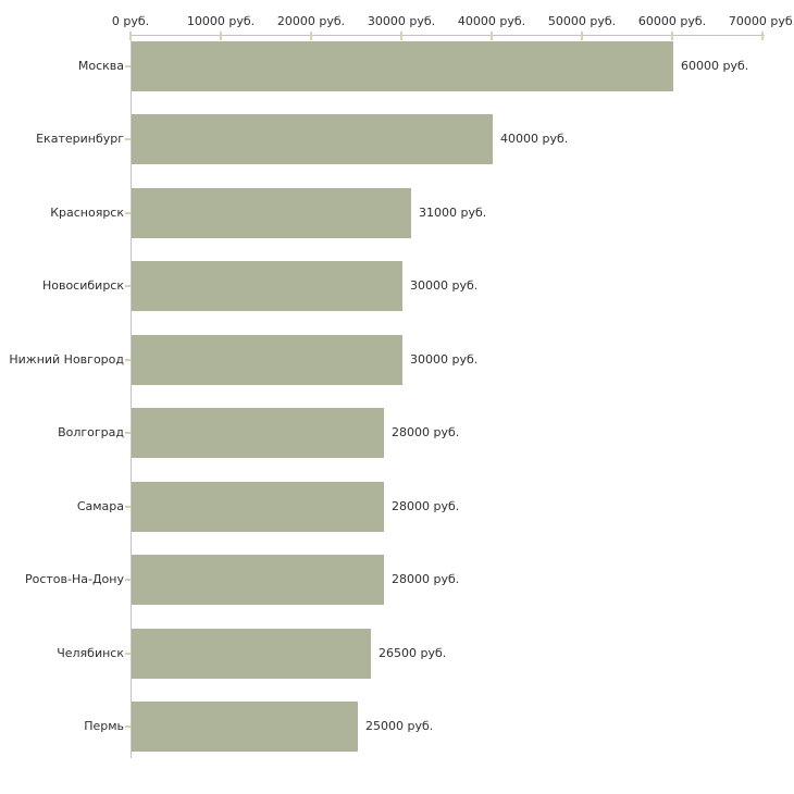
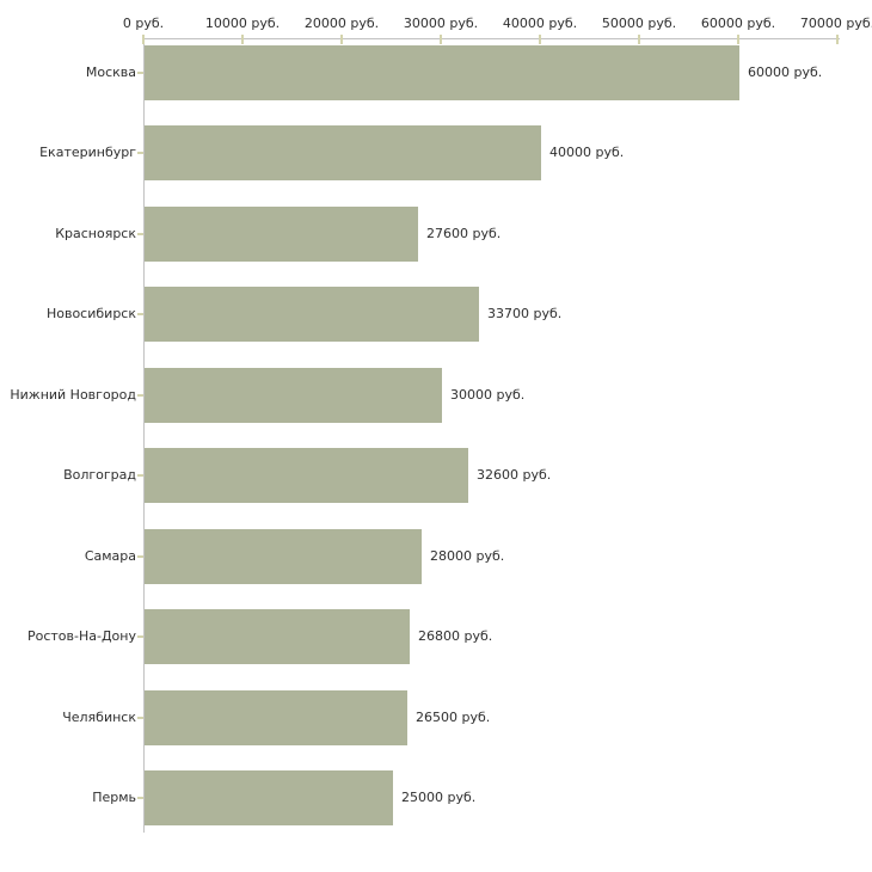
Красноярск: 31000 -> 27600
Новосибирск: 30000 -> 33700
Волгоград: 28000 -> 32600
Ростов-На-Дону: 28000 -> 26800
